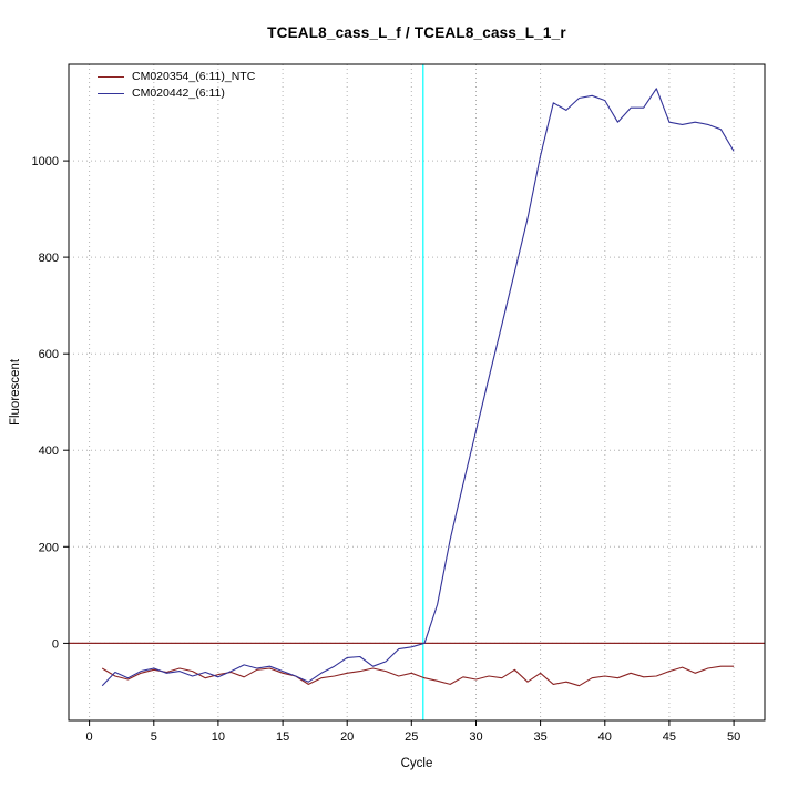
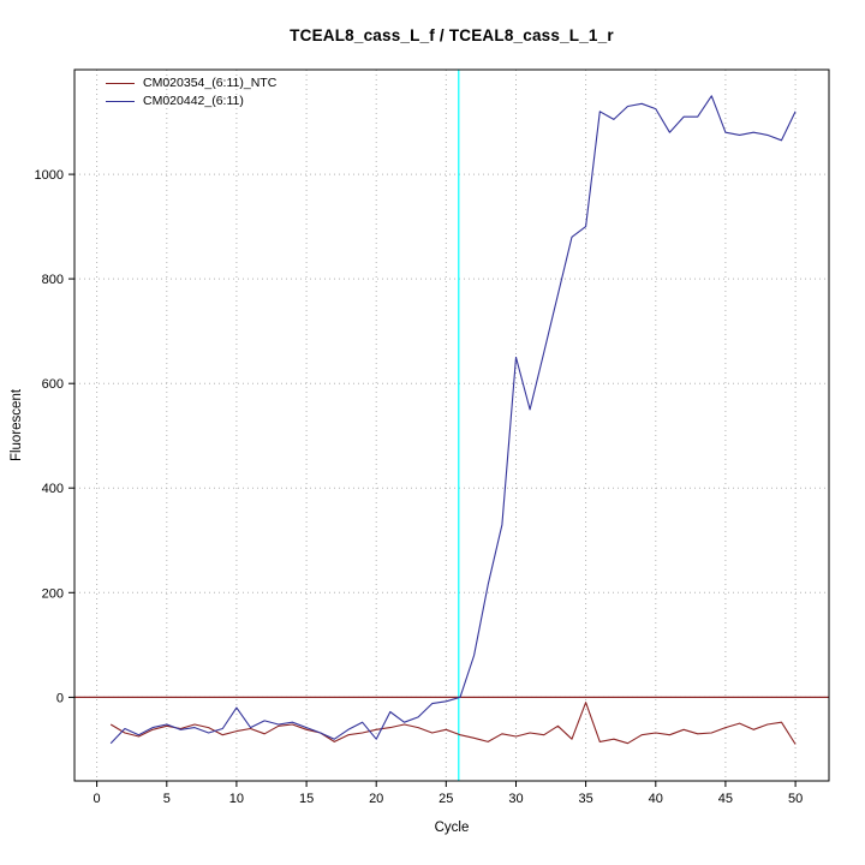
CM020442_(6:11)/10: -70 -> -20
CM020442_(6:11)/20: -30 -> -80
CM020442_(6:11)/30: 440 -> 650
CM020354_(6:11)_NTC/35: -60 -> -10
CM020442_(6:11)/35: 1010 -> 900
CM020354_(6:11)_NTC/50: -50 -> -90
CM020442_(6:11)/50: 1020 -> 1120
